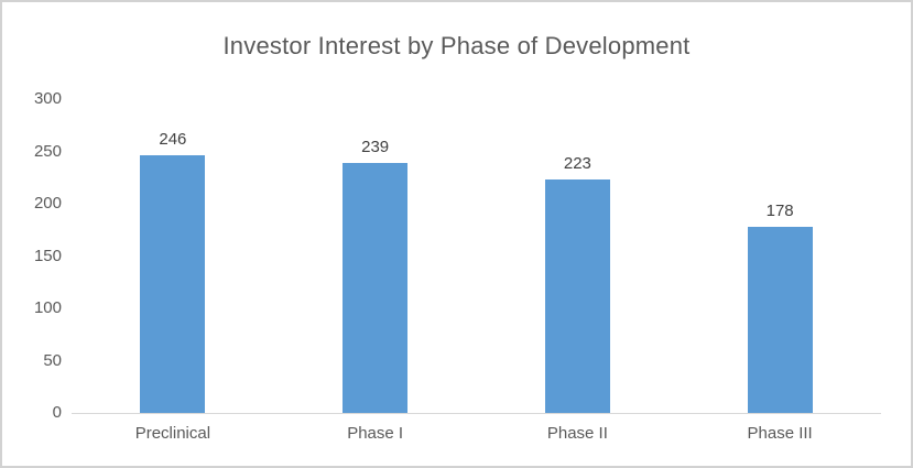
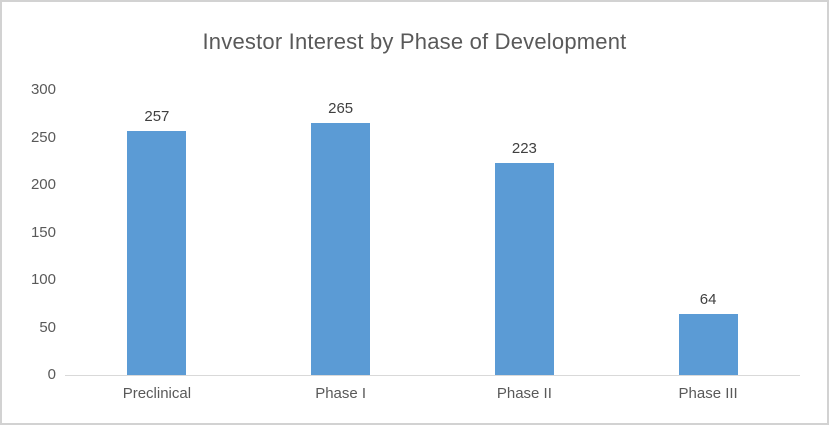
Preclinical: 246 -> 257
Phase I: 239 -> 265
Phase III: 178 -> 64
